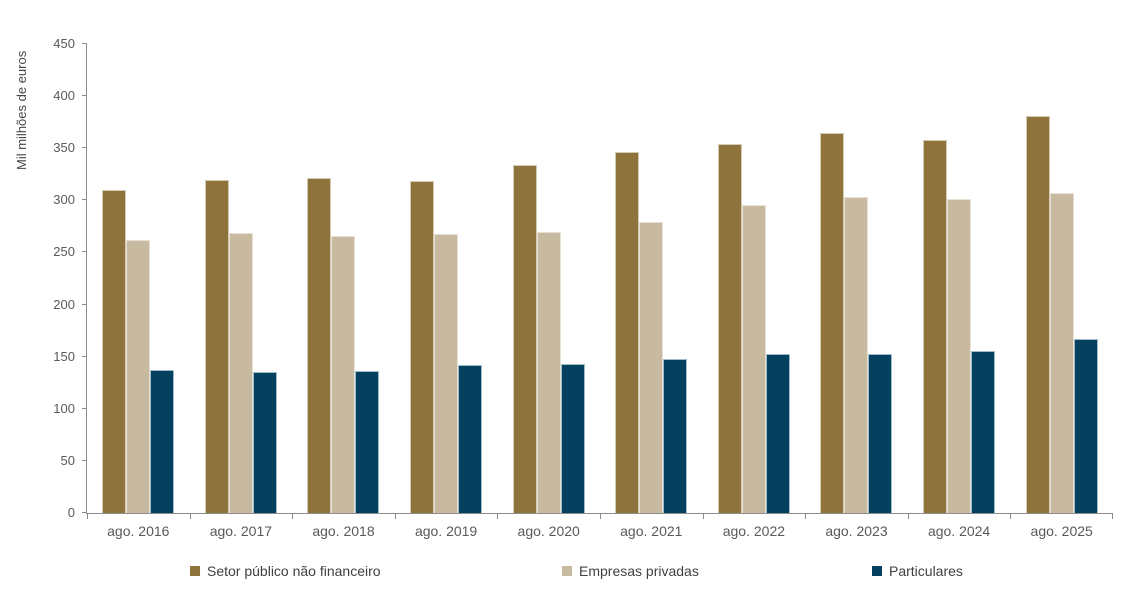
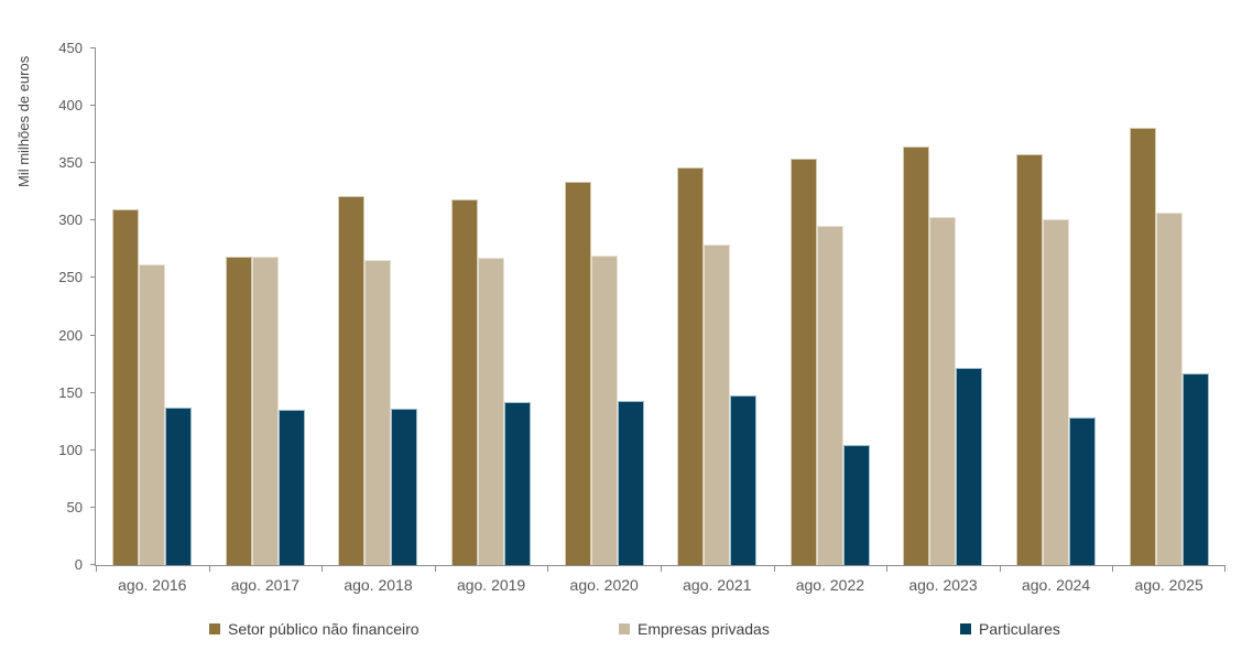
Setor público não financeiro/ago. 2017: 320 -> 269
Particulares/ago. 2022: 153 -> 105
Particulares/ago. 2023: 153 -> 172
Particulares/ago. 2024: 155 -> 129
